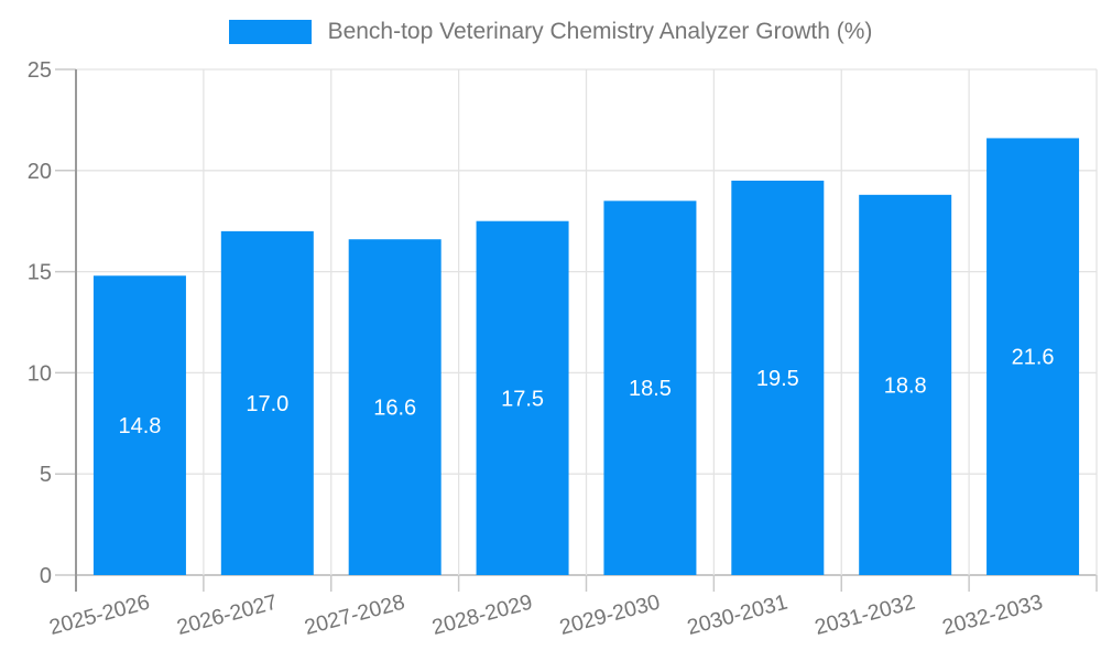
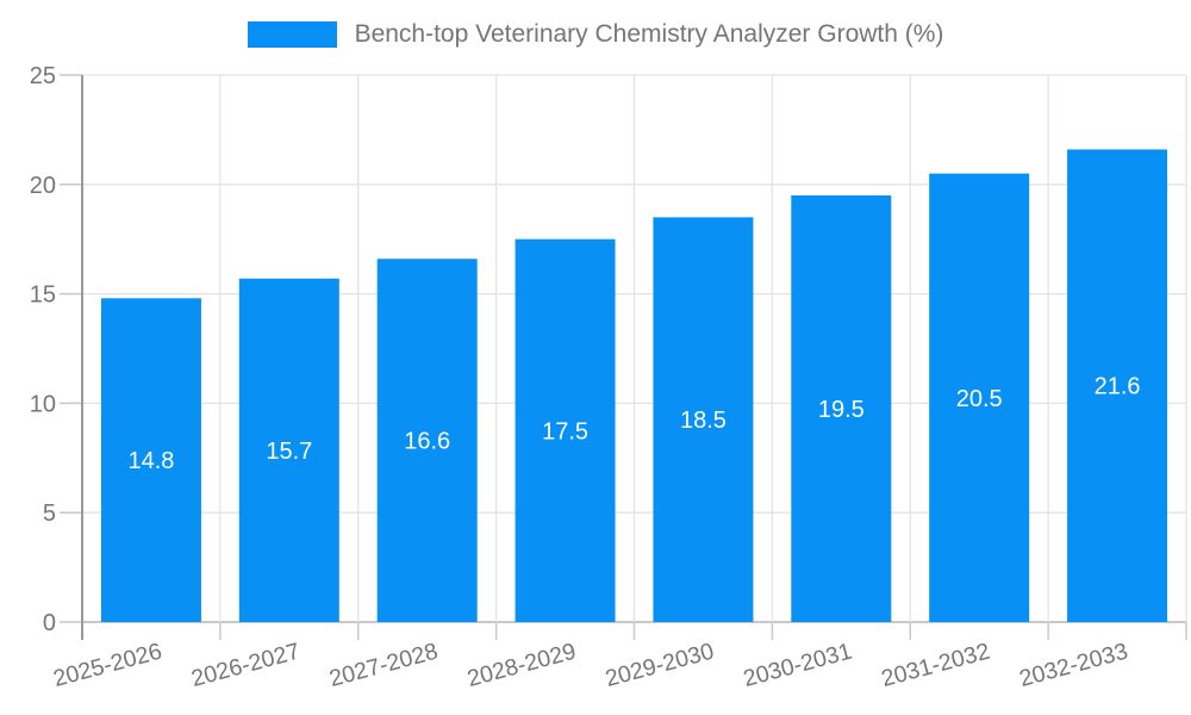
2026-2027: 17.0 -> 15.7
2031-2032: 18.8 -> 20.5
